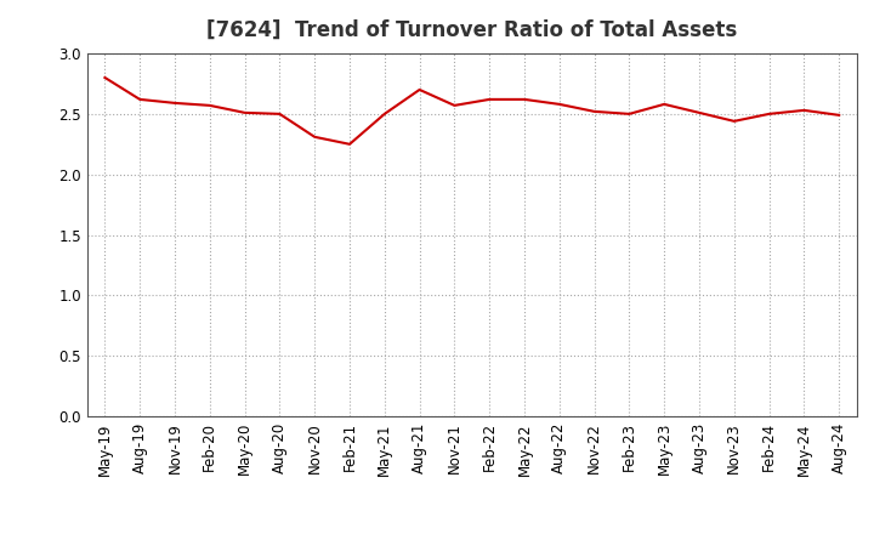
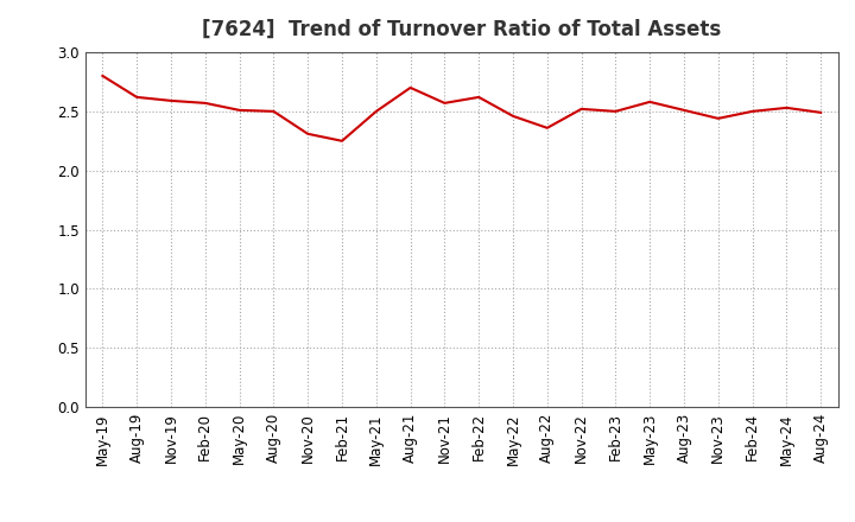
May-22: 2.62 -> 2.46
Aug-22: 2.58 -> 2.36
